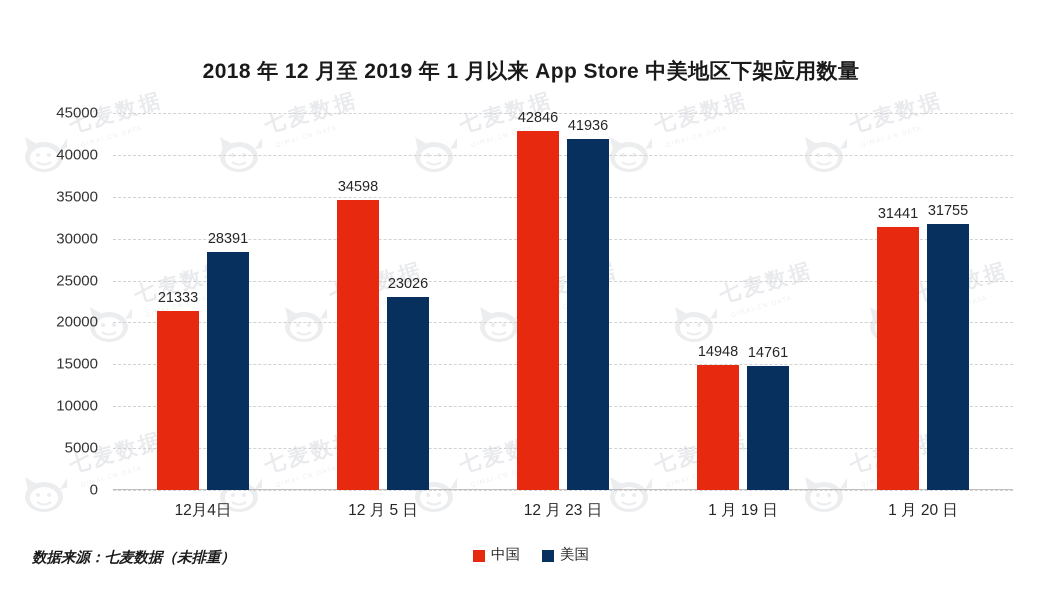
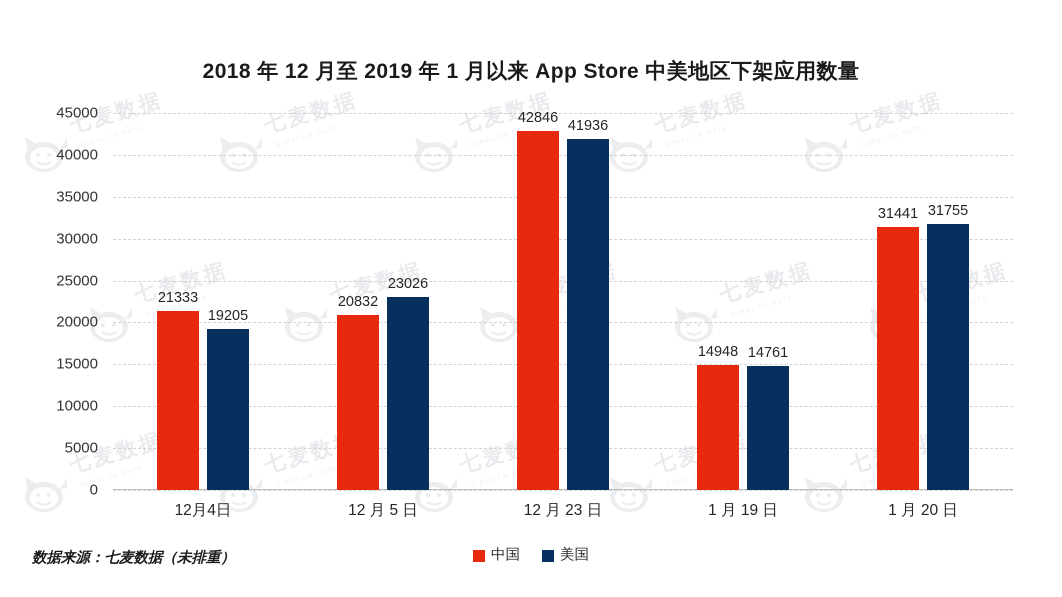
美国/12月4日: 28391 -> 19205
中国/12 月 5 日: 34598 -> 20832
